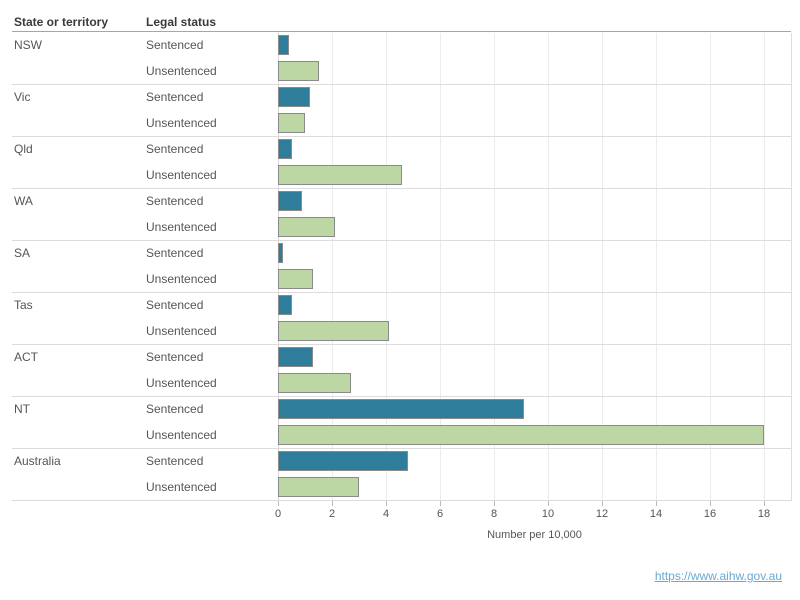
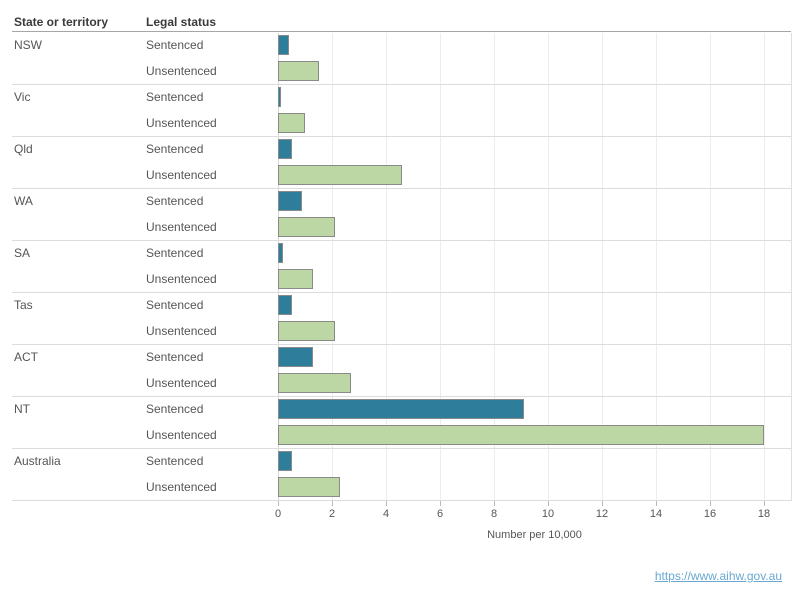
Sentenced/Vic: 1.2 -> 0.1
Unsentenced/Tas: 4.1 -> 2.1
Sentenced/Australia: 4.8 -> 0.5
Unsentenced/Australia: 3.0 -> 2.3
